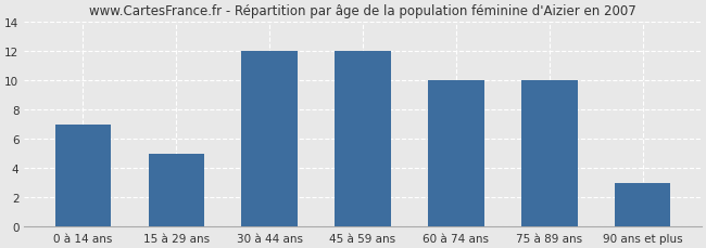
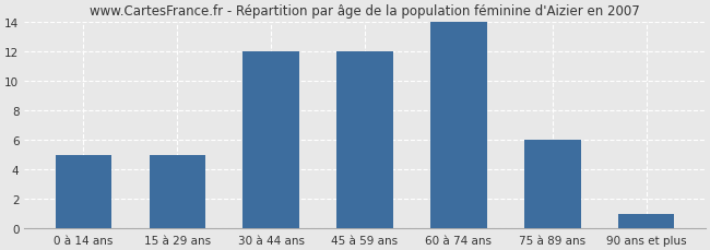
0 à 14 ans: 7 -> 5
60 à 74 ans: 10 -> 14
75 à 89 ans: 10 -> 6
90 ans et plus: 3 -> 1
